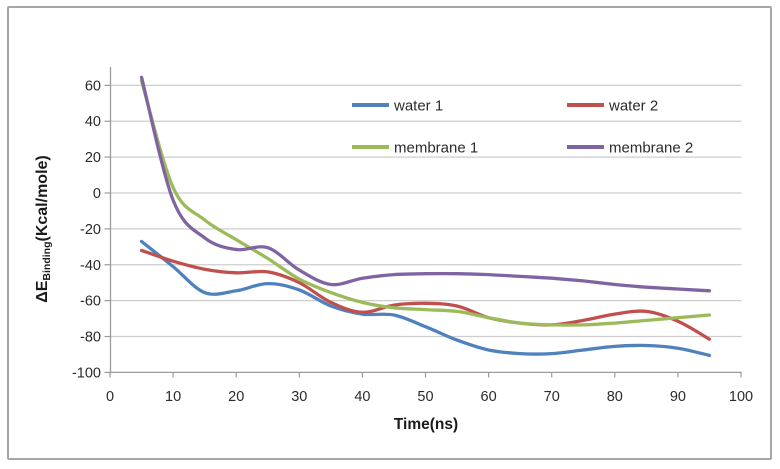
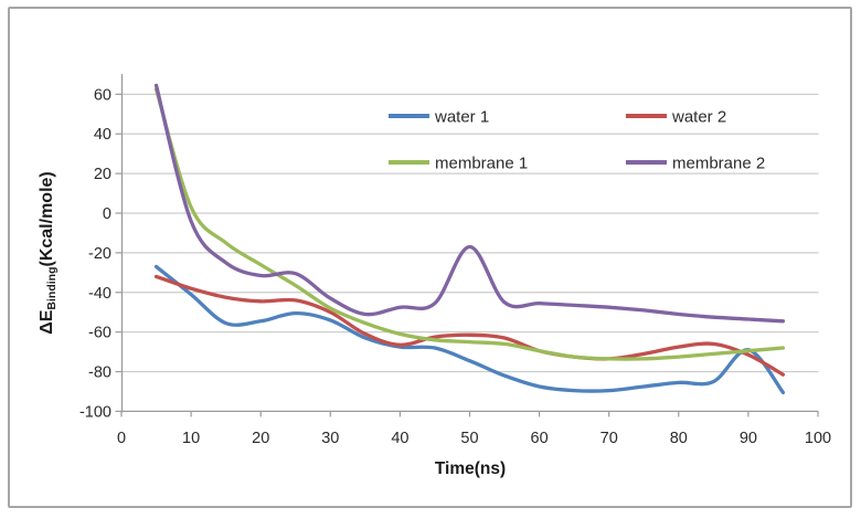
membrane 2/50: -45 -> -17
water 1/90: -86 -> -69
